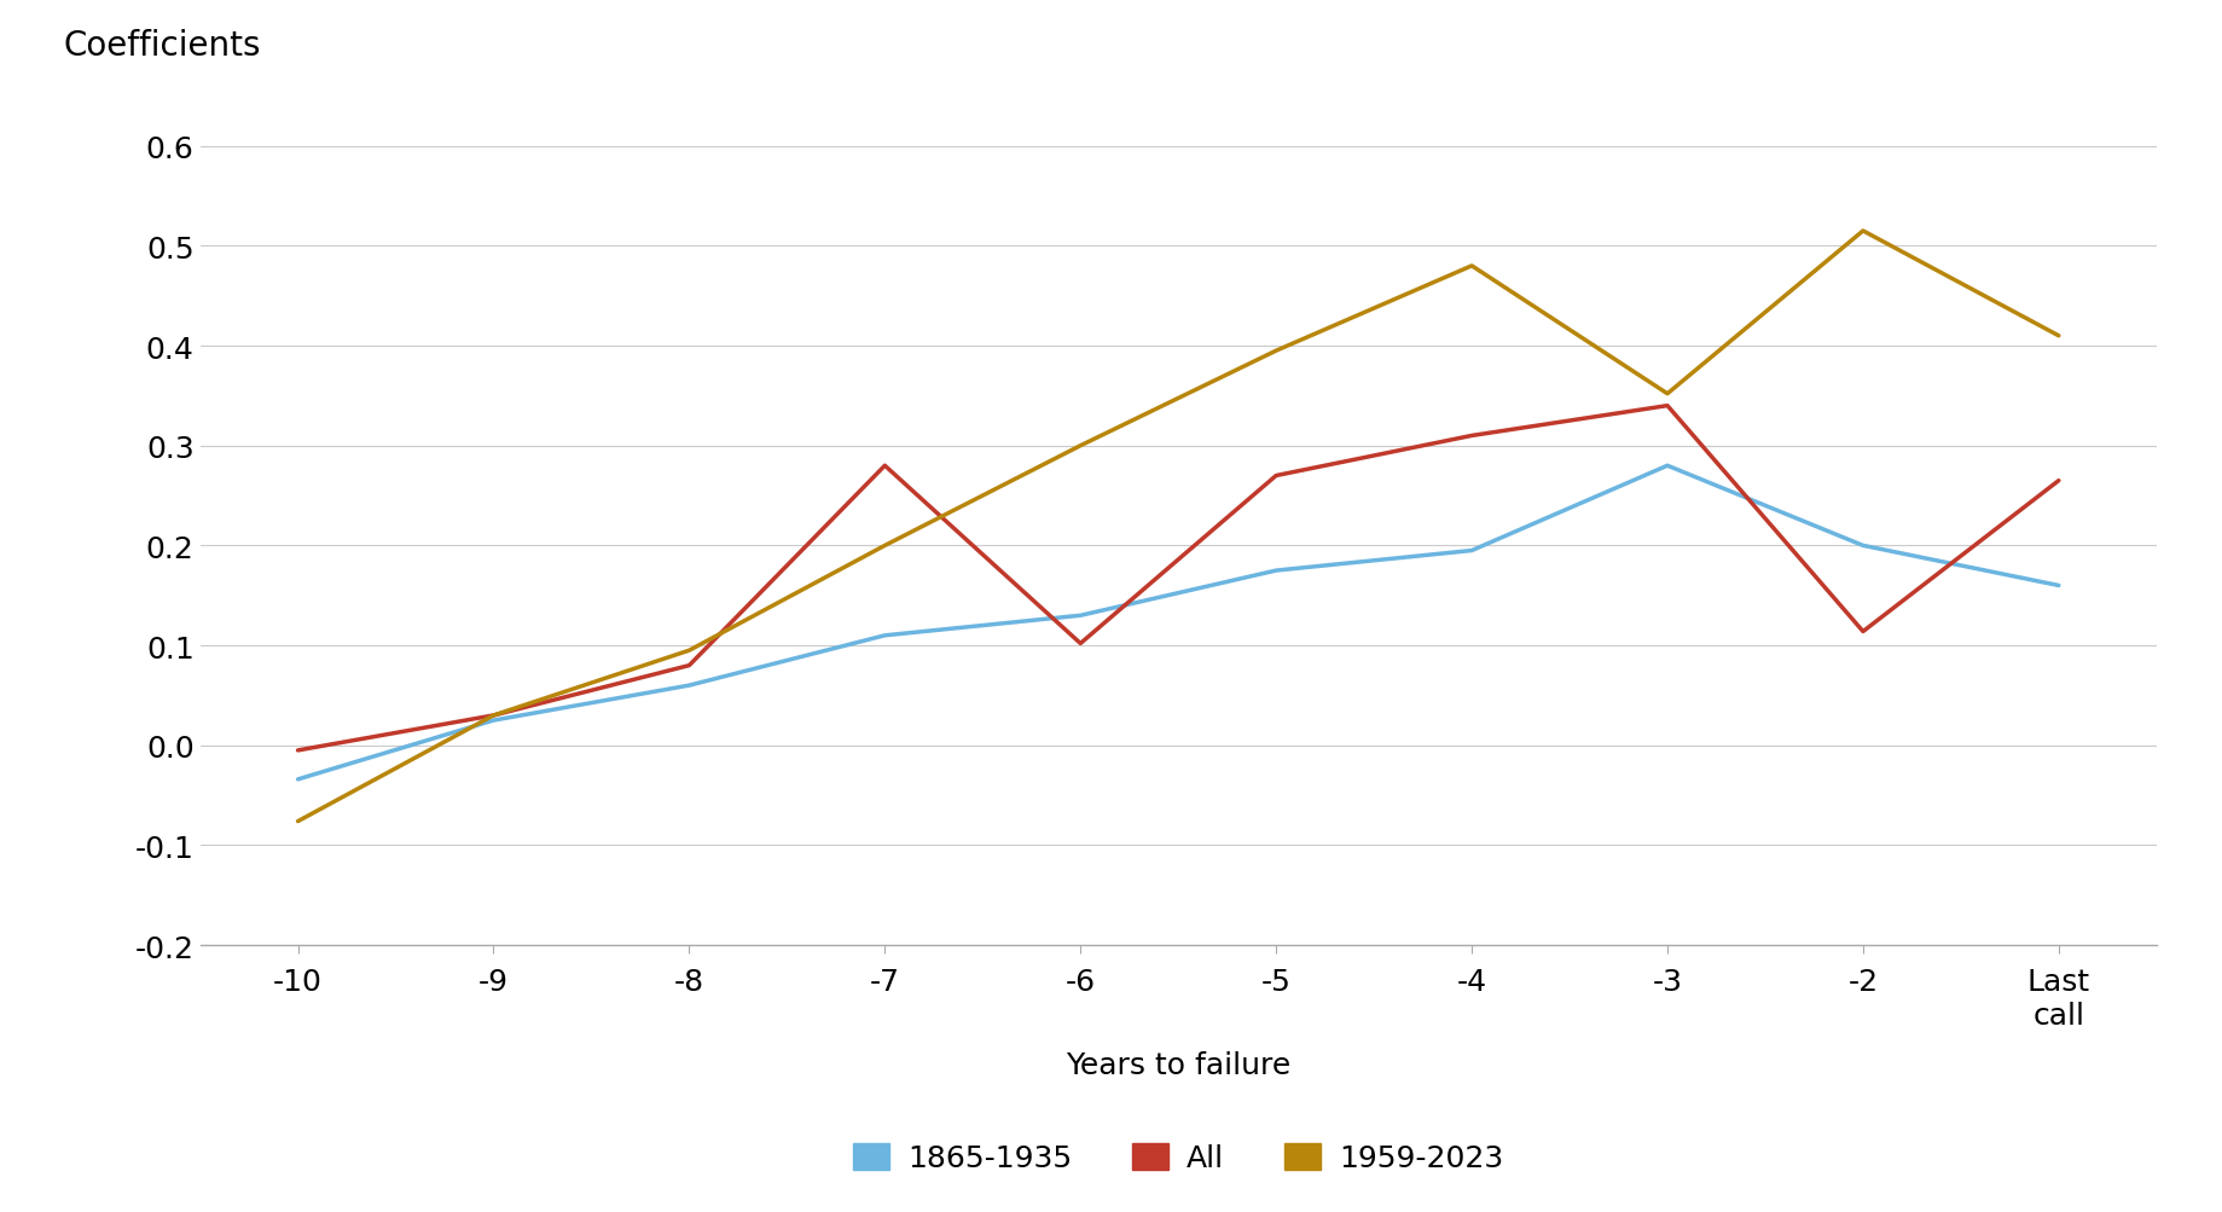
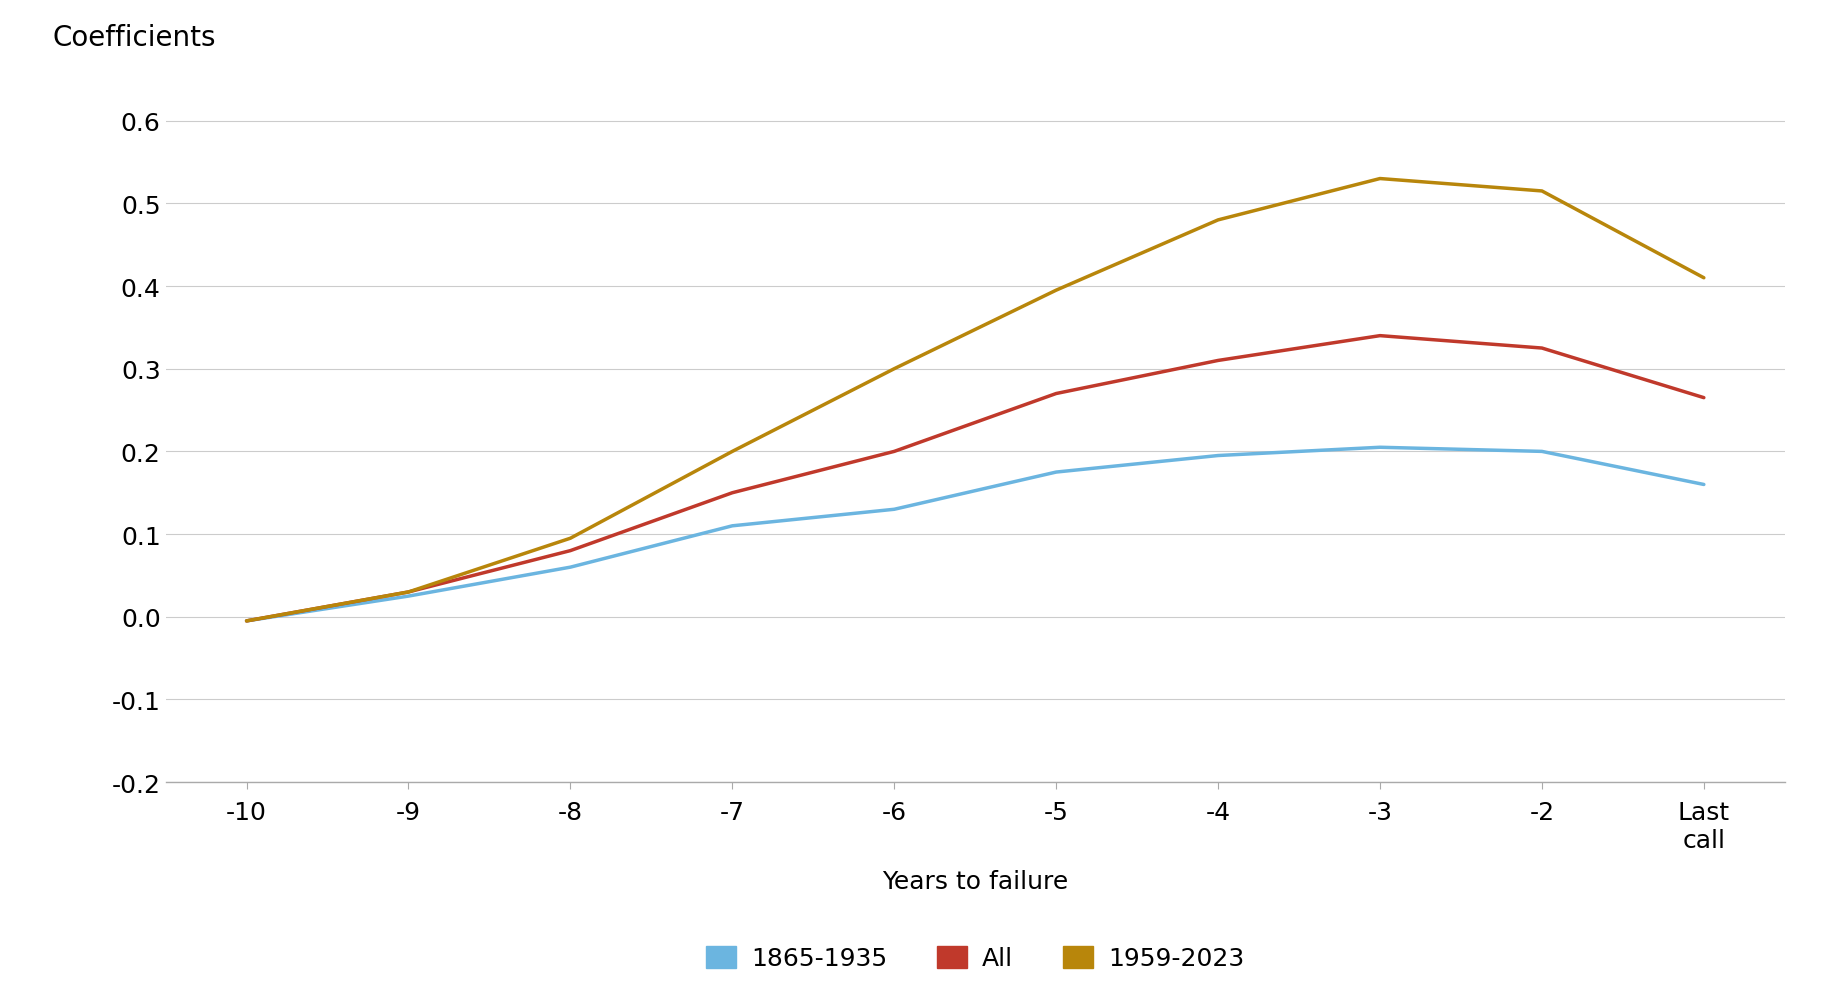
1865-1935/-10: -0.034 -> -0.005
1959-2023/-10: -0.076 -> -0.005
All/-7: 0.280 -> 0.150
All/-6: 0.102 -> 0.200
1865-1935/-3: 0.280 -> 0.205
1959-2023/-3: 0.352 -> 0.530
All/-2: 0.114 -> 0.325
